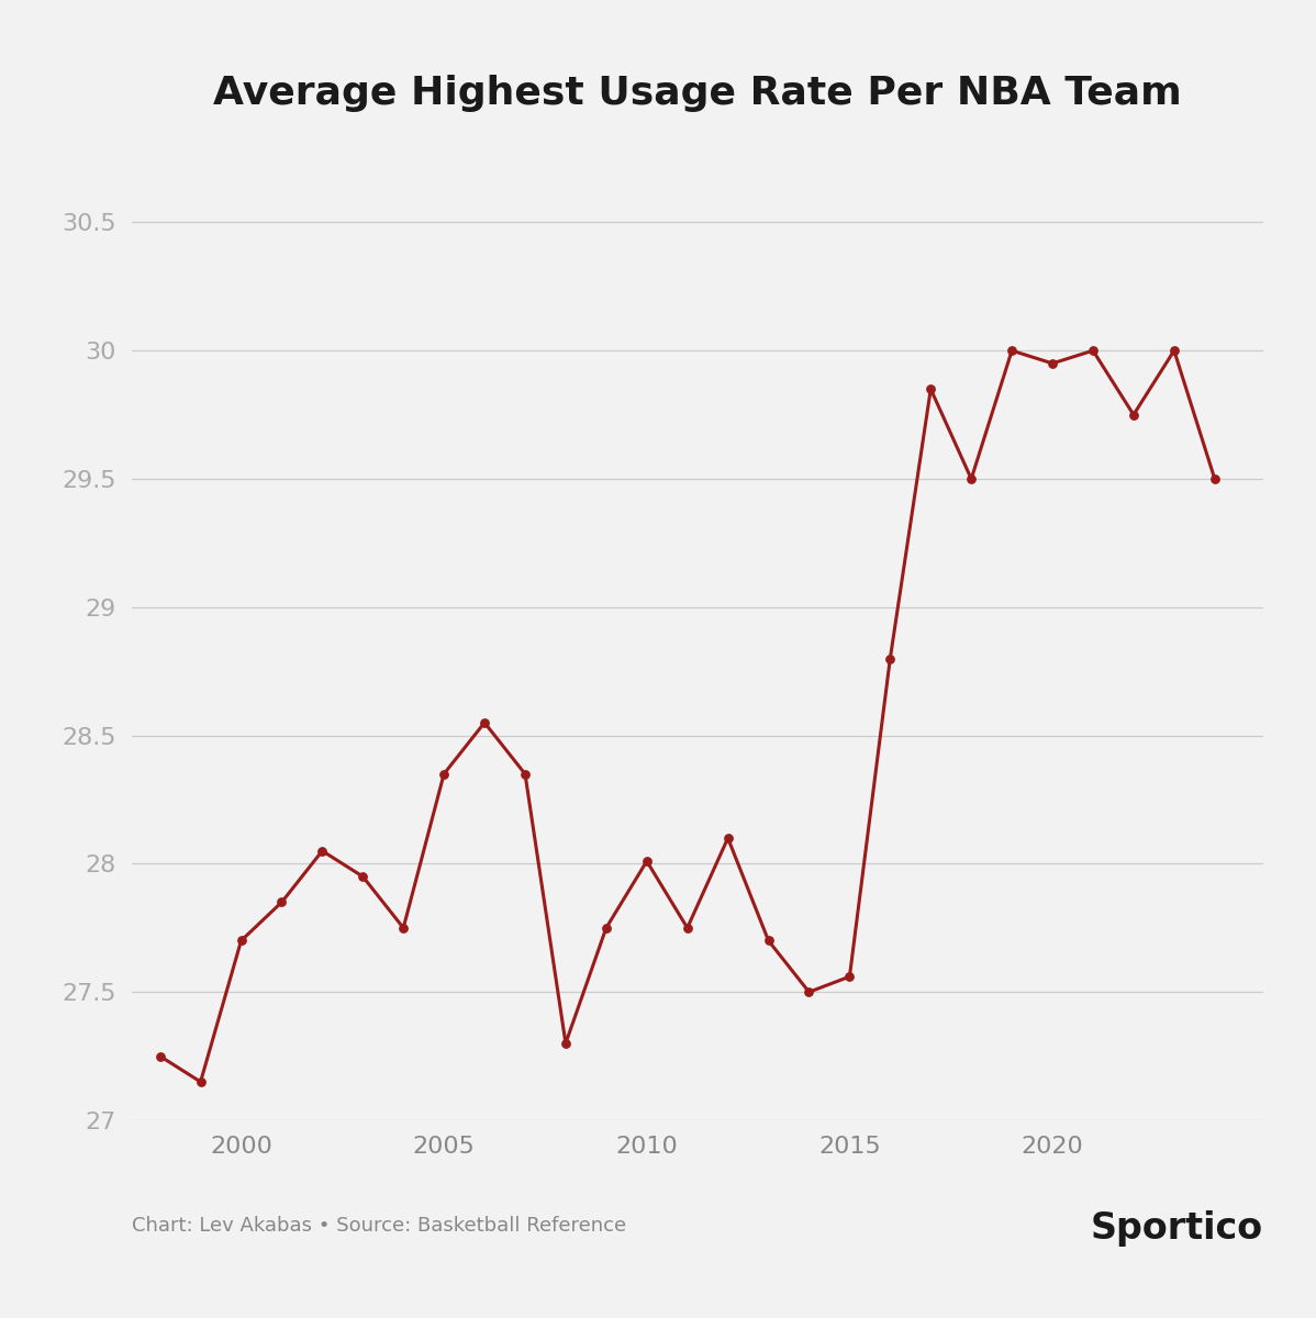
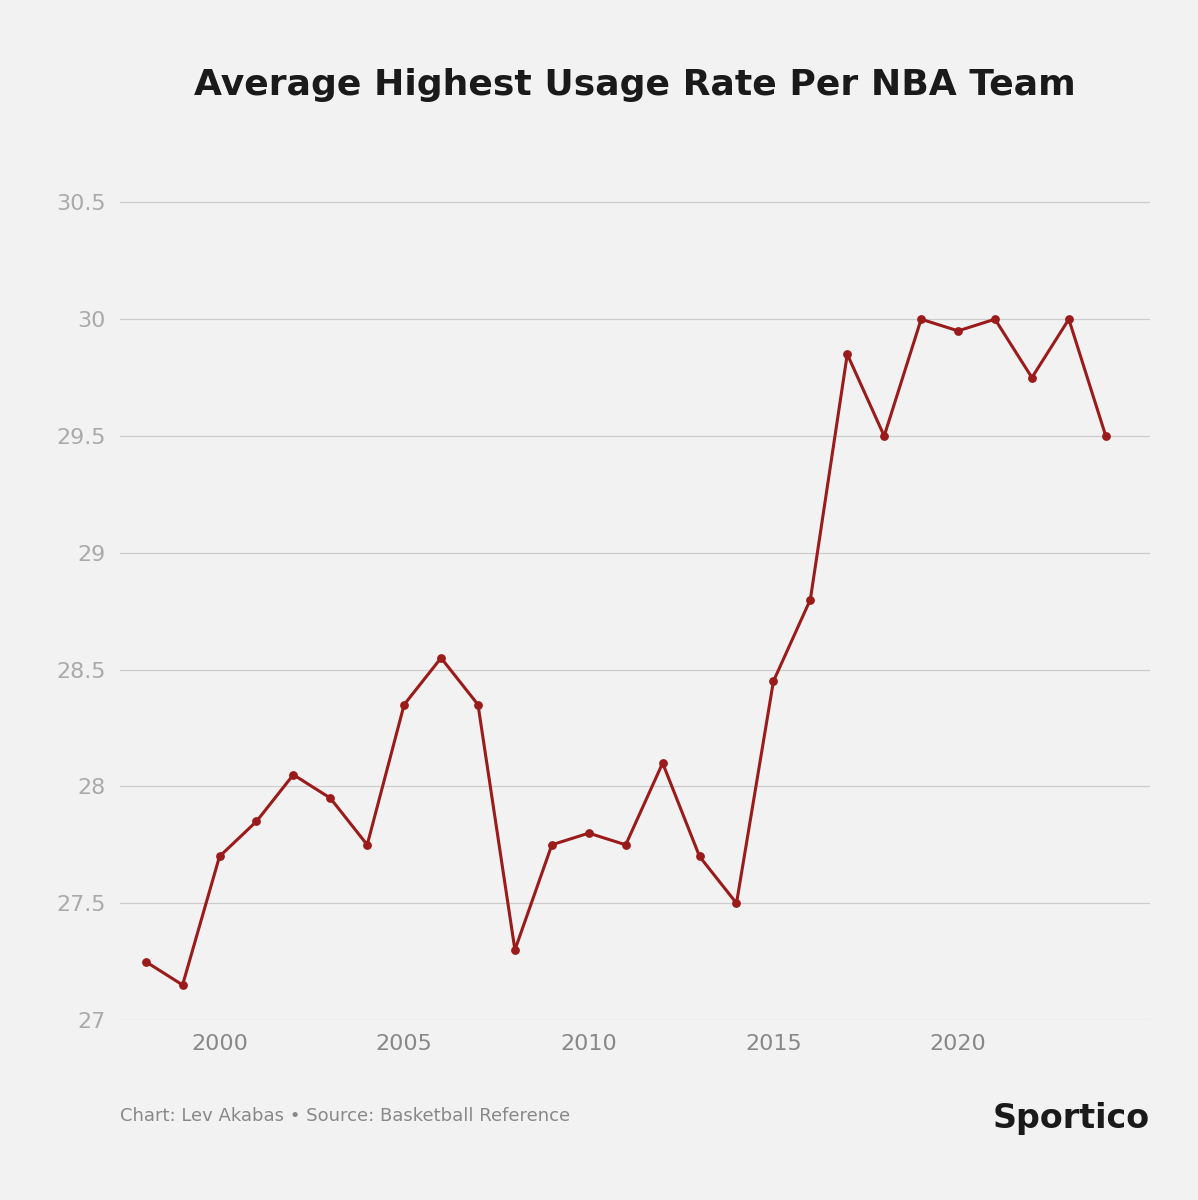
2010: 28.01 -> 27.80
2015: 27.56 -> 28.45
